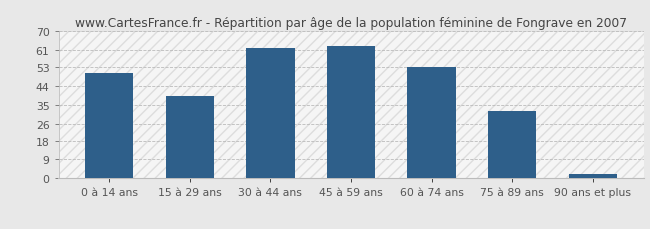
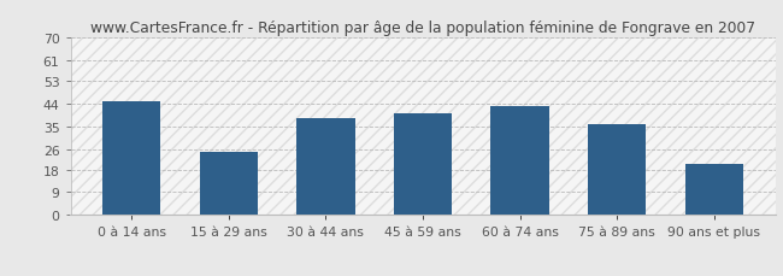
0 à 14 ans: 50 -> 45
15 à 29 ans: 39 -> 25
30 à 44 ans: 62 -> 38
45 à 59 ans: 63 -> 40
60 à 74 ans: 53 -> 43
75 à 89 ans: 32 -> 36
90 ans et plus: 2 -> 20
